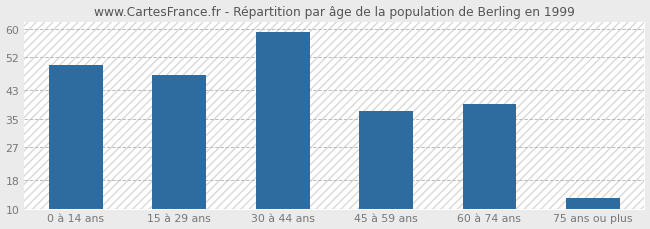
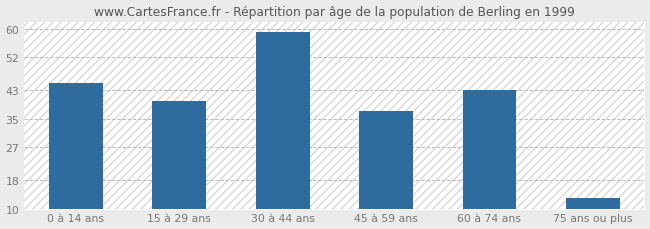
0 à 14 ans: 50 -> 45
15 à 29 ans: 47 -> 40
60 à 74 ans: 39 -> 43
